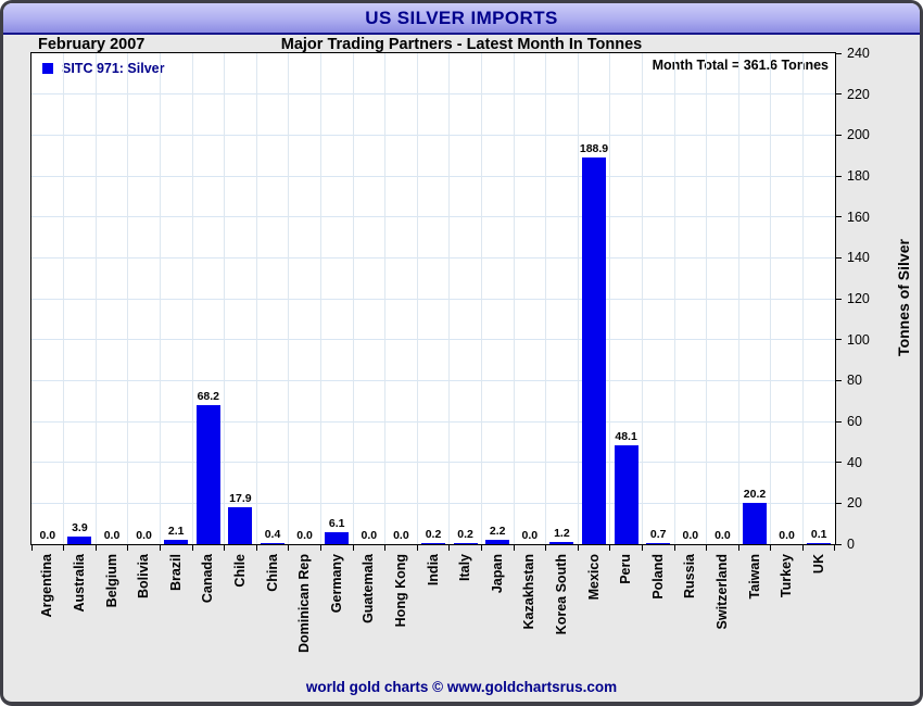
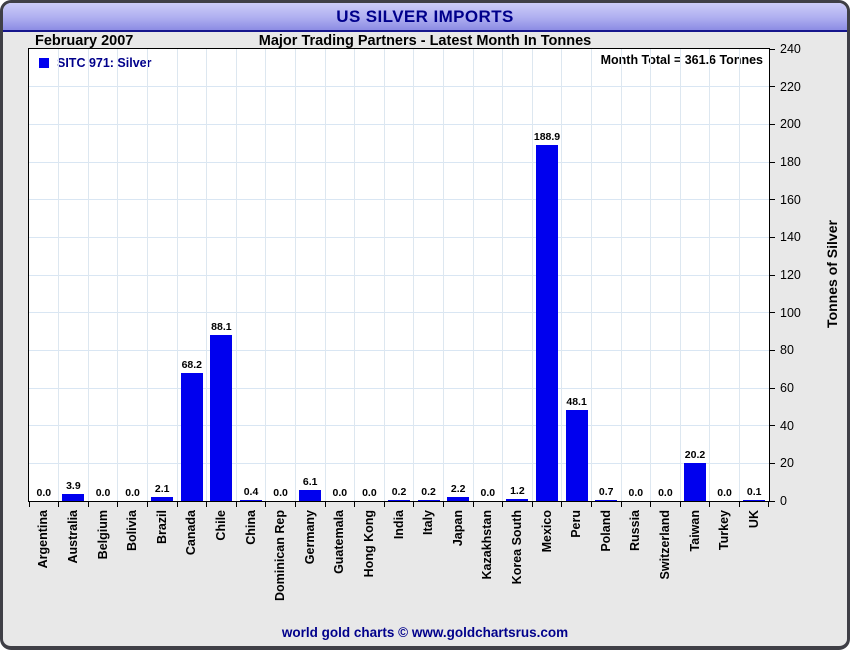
Chile: 17.9 -> 88.1
